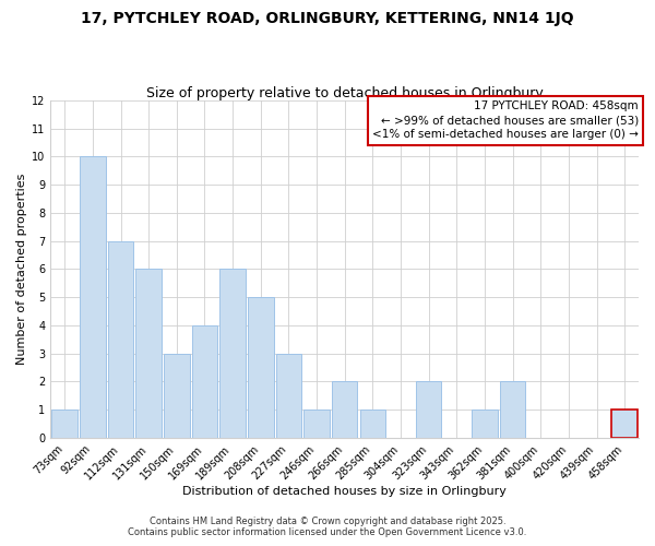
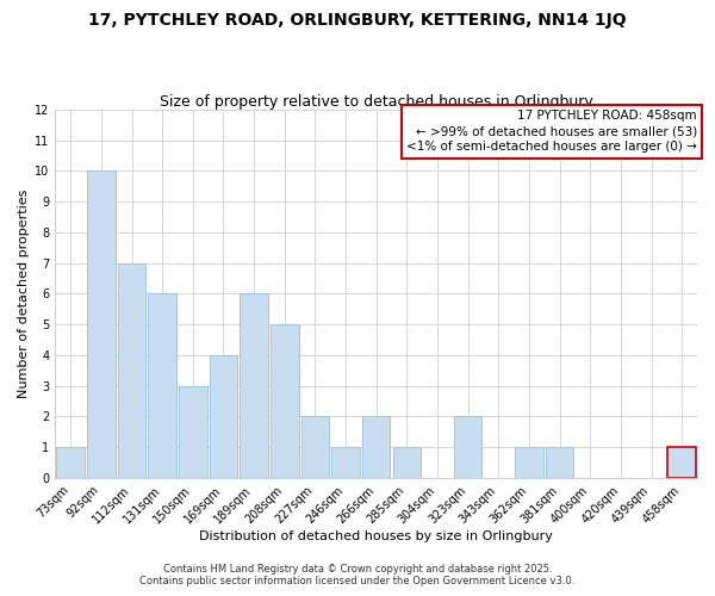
227sqm: 3 -> 2
381sqm: 2 -> 1
